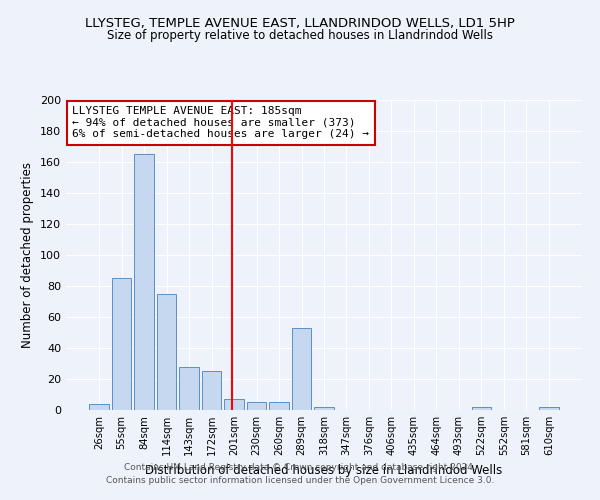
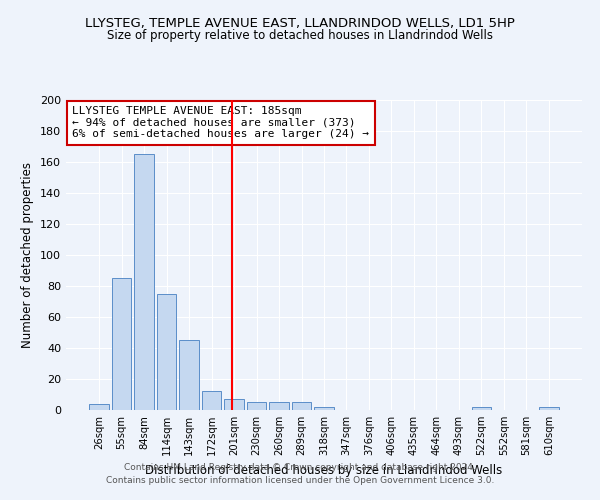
143sqm: 28 -> 45
172sqm: 25 -> 12
289sqm: 53 -> 5
